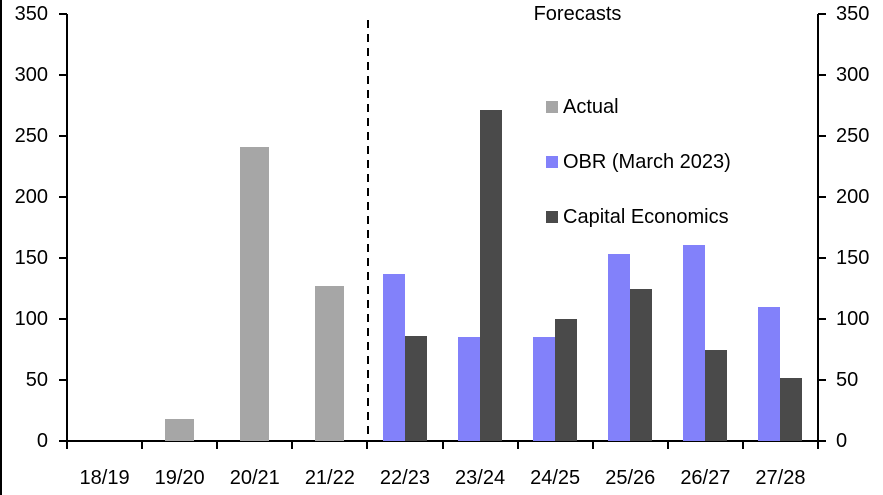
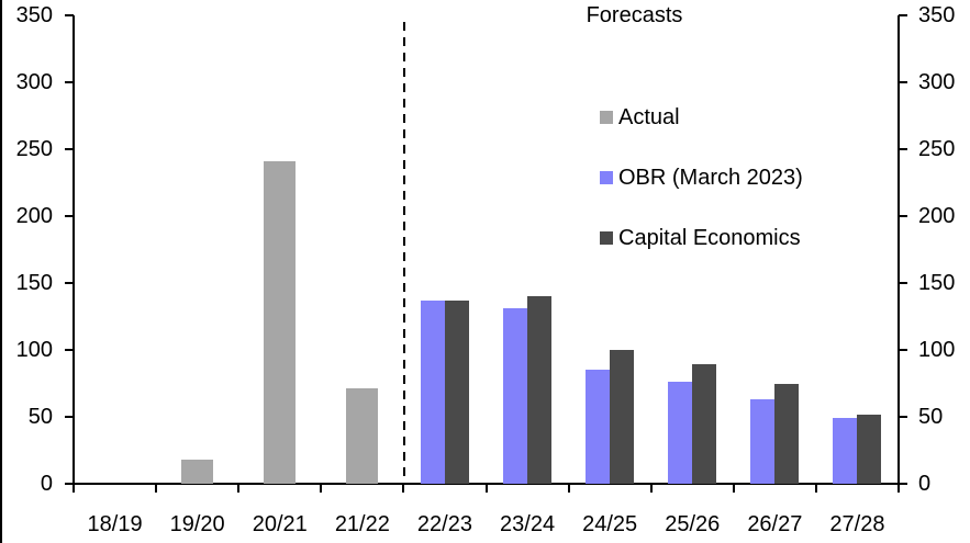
Actual/21/22: 127 -> 71
Capital Economics/22/23: 86 -> 137
OBR (March 2023)/23/24: 85 -> 131
Capital Economics/23/24: 271 -> 140
OBR (March 2023)/25/26: 153 -> 76
Capital Economics/25/26: 125 -> 89
OBR (March 2023)/26/27: 161 -> 63
OBR (March 2023)/27/28: 110 -> 49
